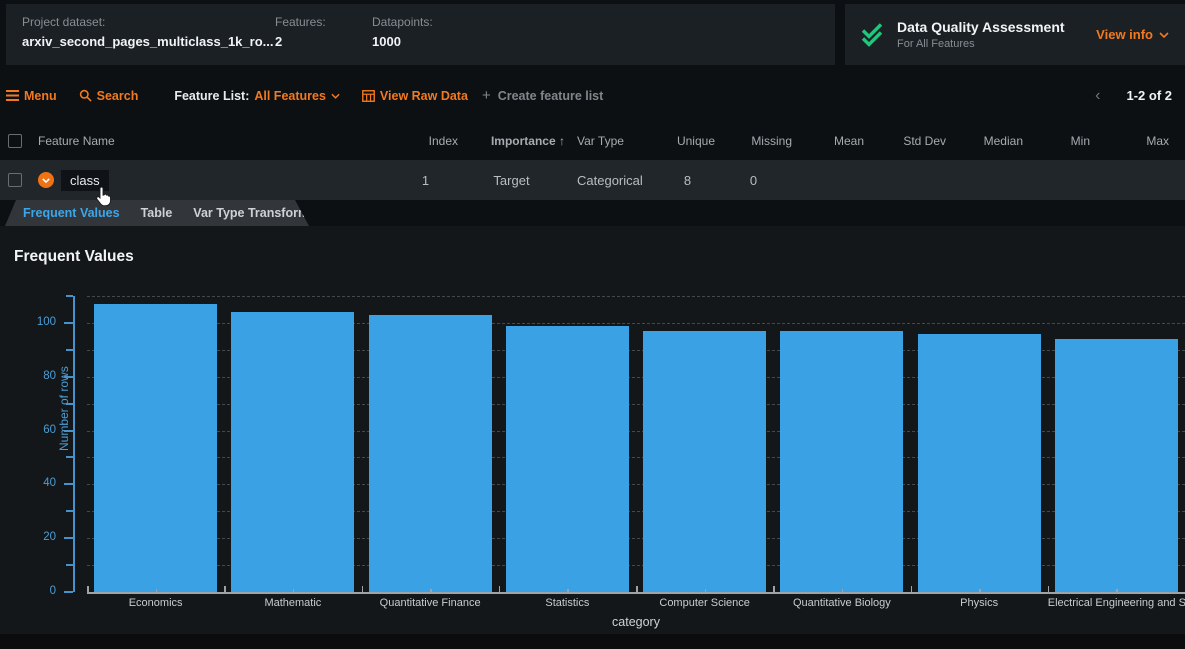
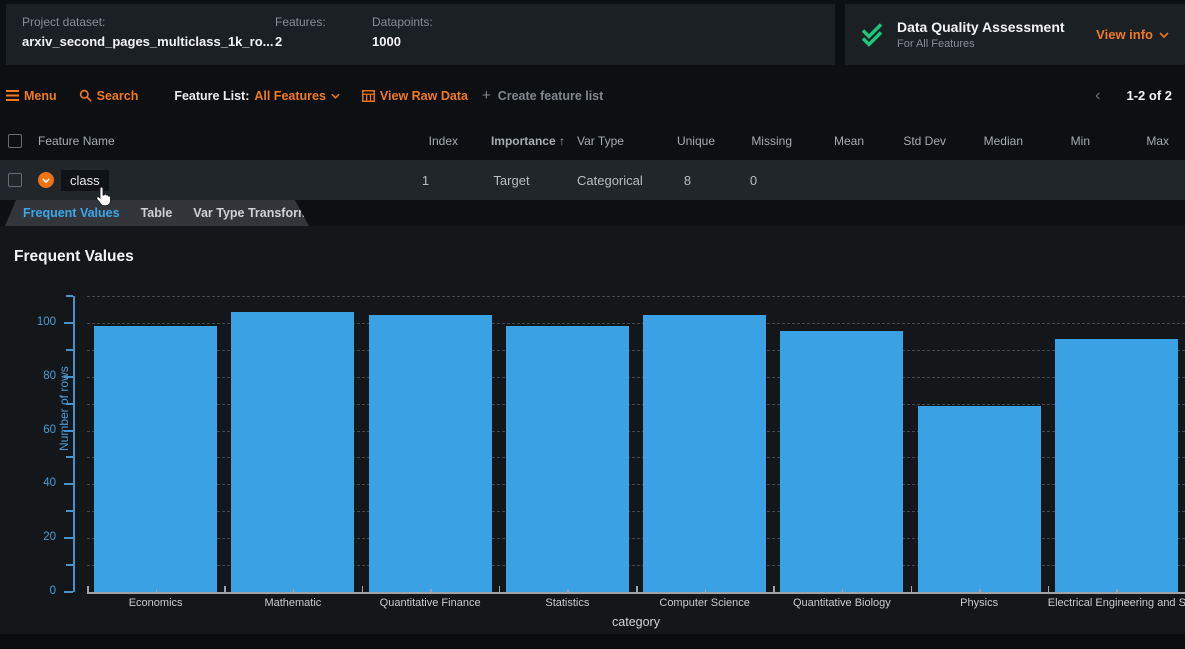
Economics: 107 -> 99
Computer Science: 97 -> 103
Physics: 96 -> 69
